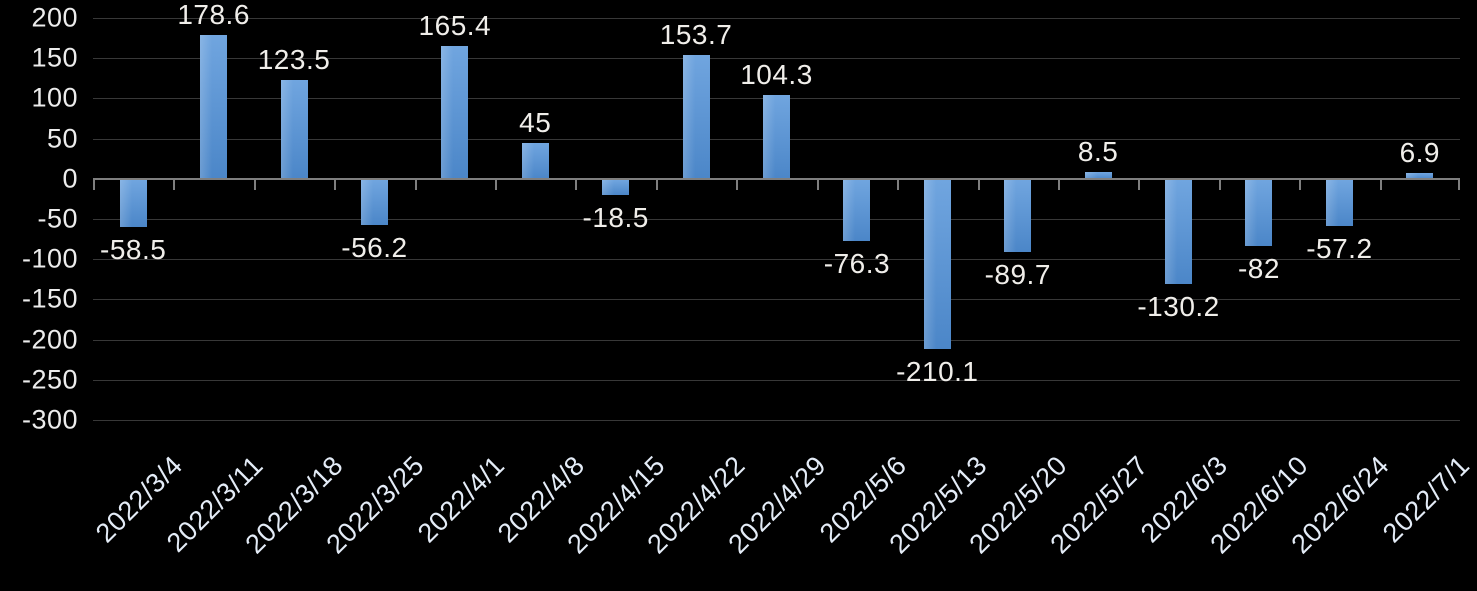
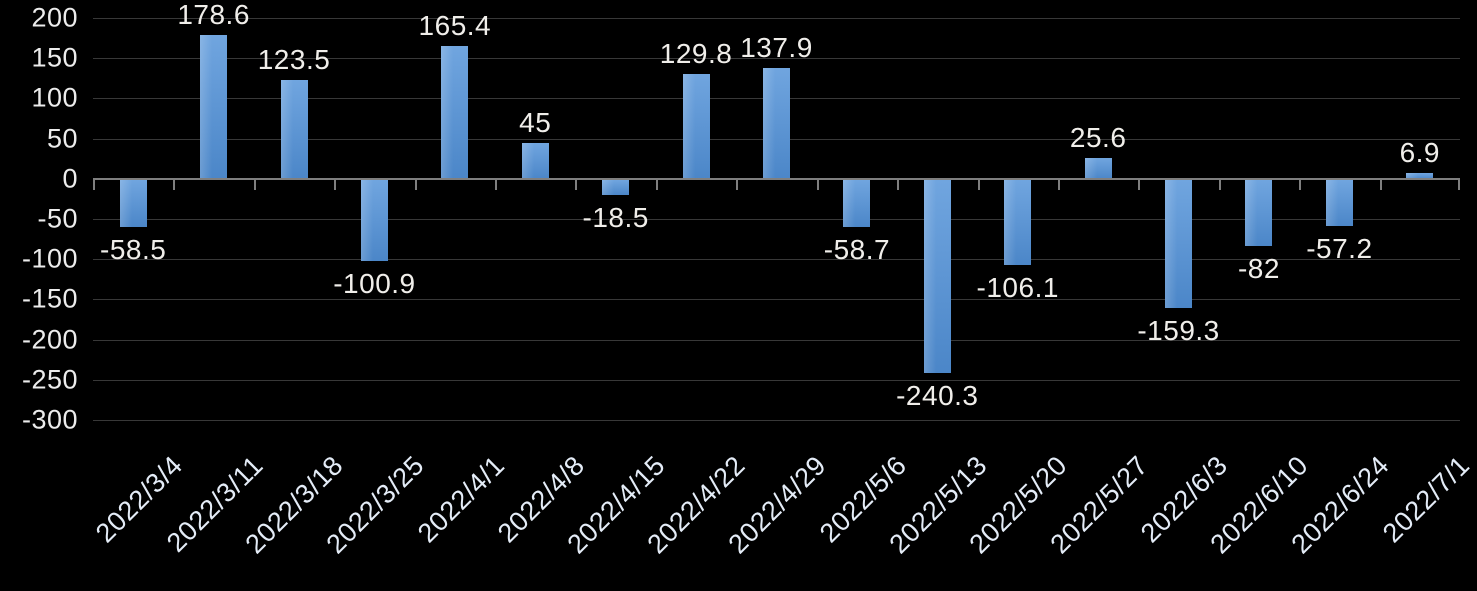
2022/3/25: -56.2 -> -100.9
2022/4/22: 153.7 -> 129.8
2022/4/29: 104.3 -> 137.9
2022/5/6: -76.3 -> -58.7
2022/5/13: -210.1 -> -240.3
2022/5/20: -89.7 -> -106.1
2022/5/27: 8.5 -> 25.6
2022/6/3: -130.2 -> -159.3
